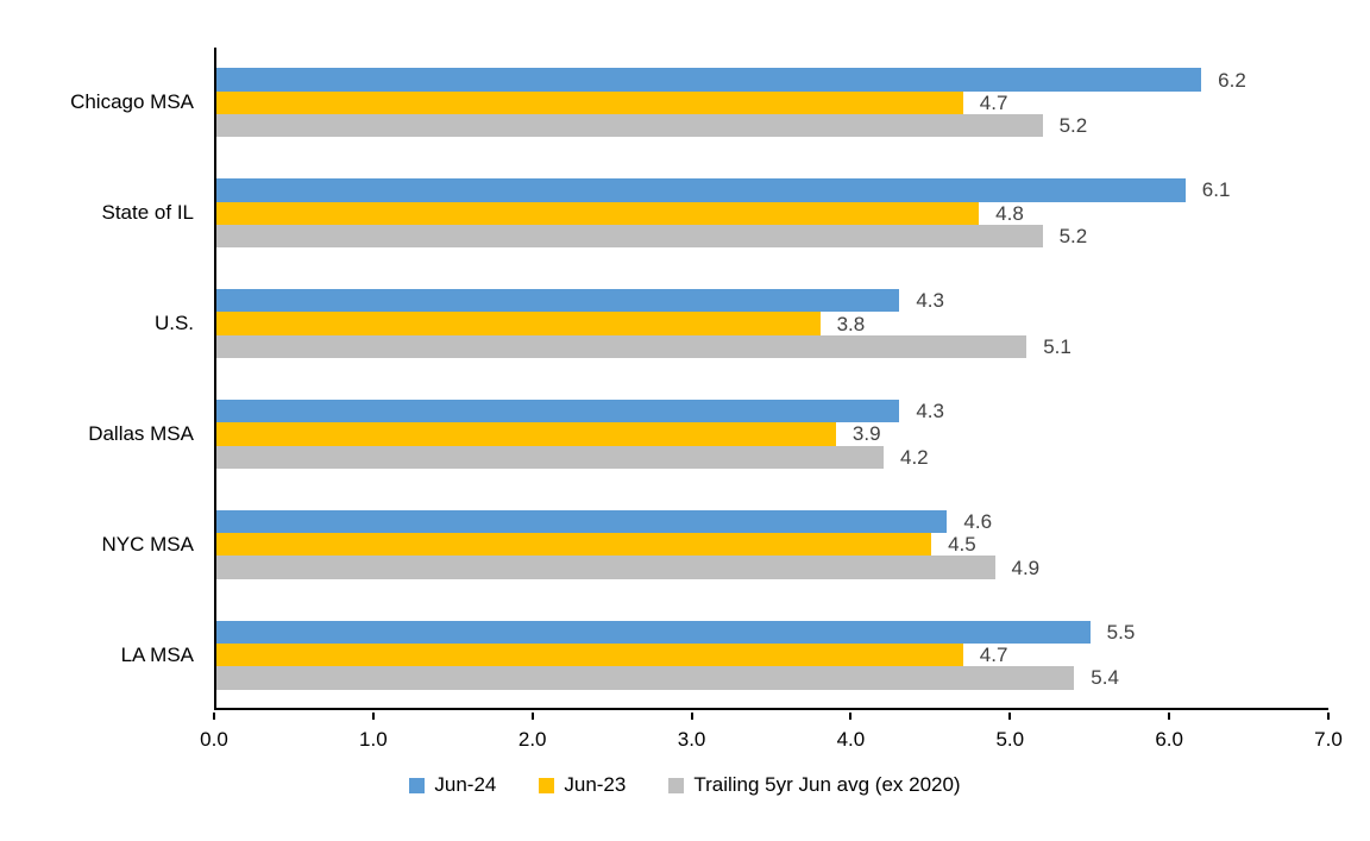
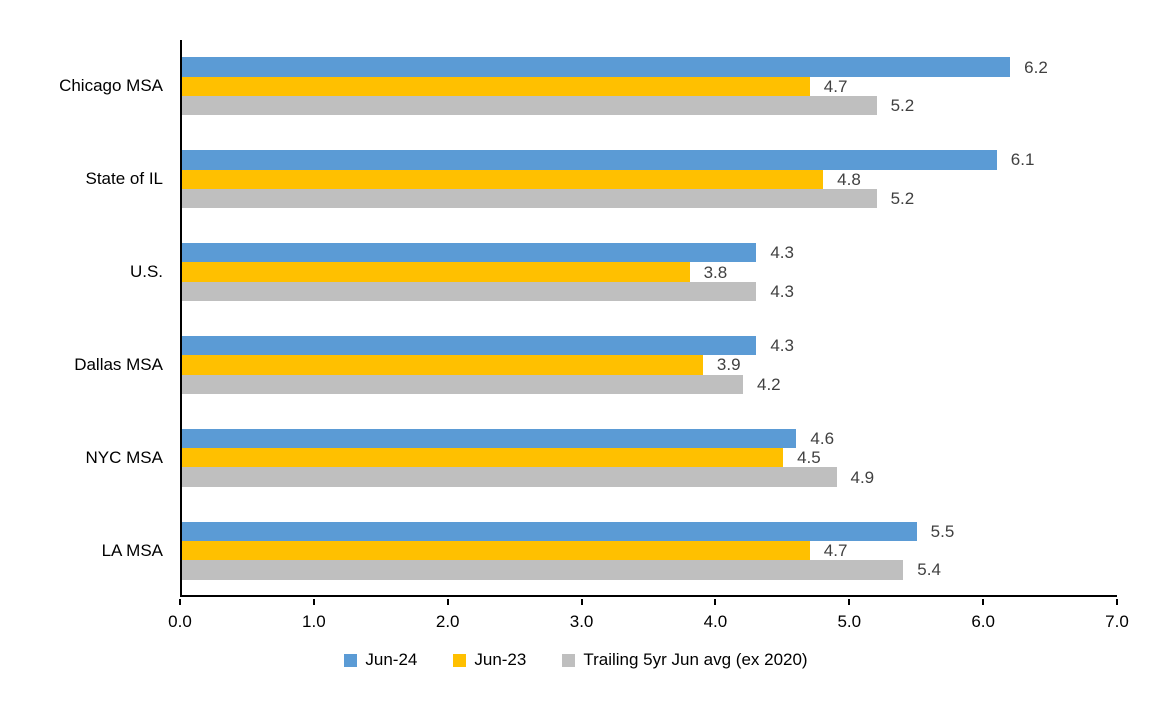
Trailing 5yr Jun avg (ex 2020)/U.S.: 5.1 -> 4.3
